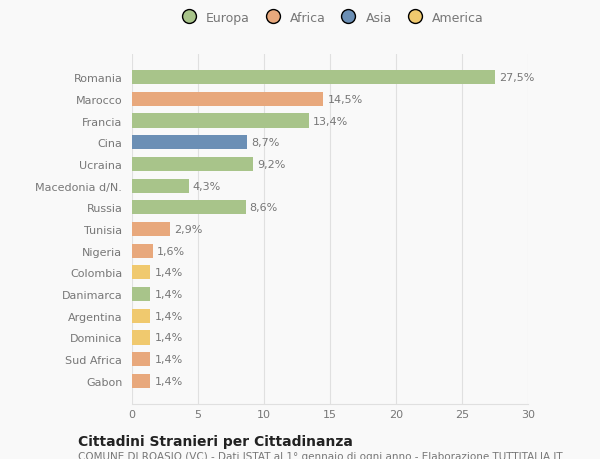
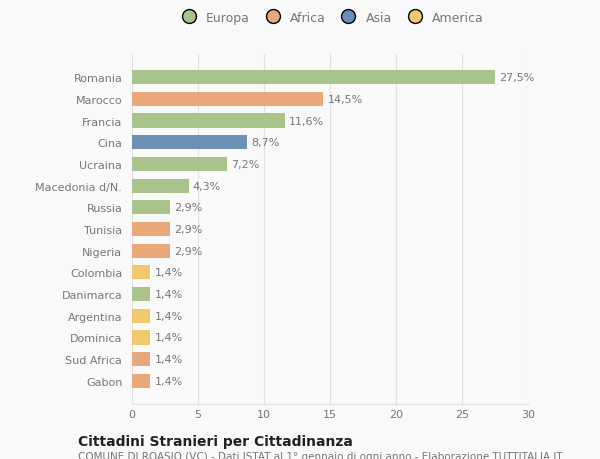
Francia: 13,4% -> 11,6%
Ucraina: 9,2% -> 7,2%
Russia: 8,6% -> 2,9%
Nigeria: 1,6% -> 2,9%
